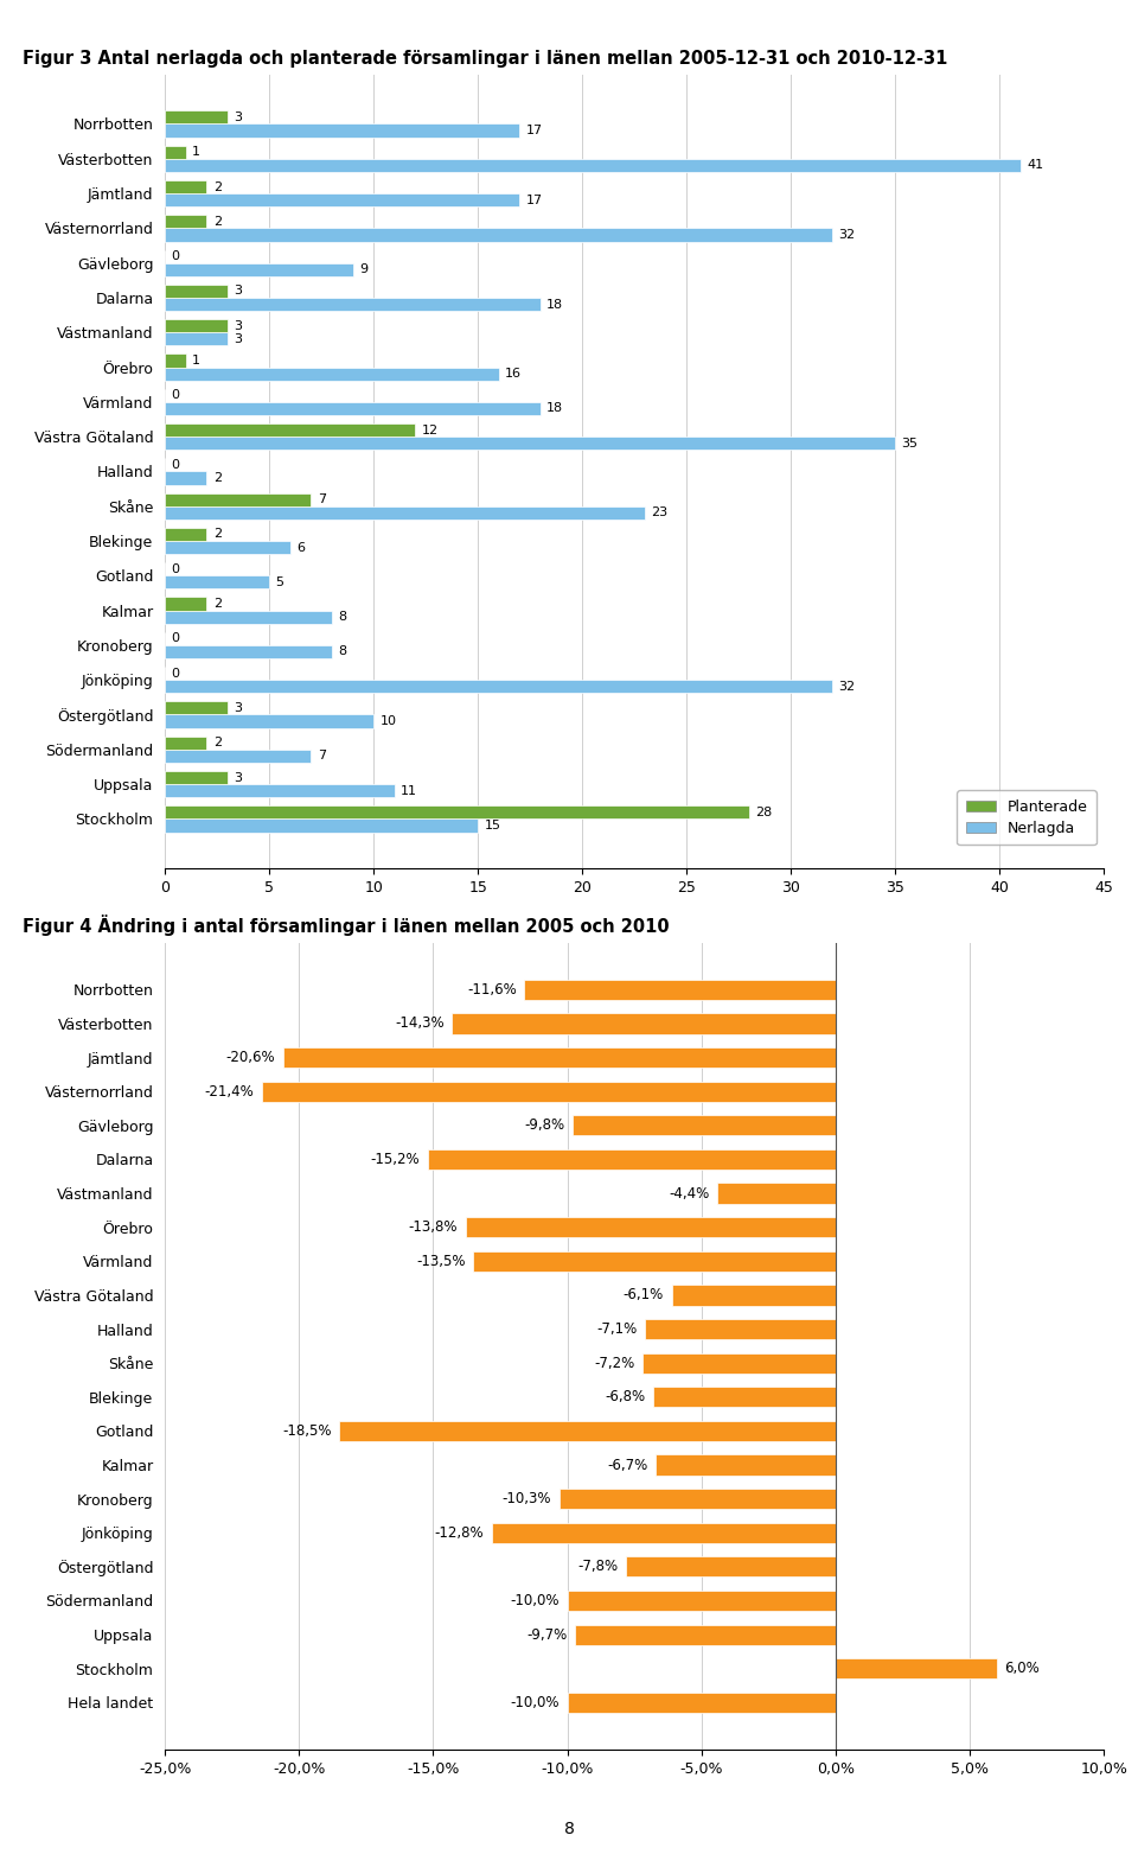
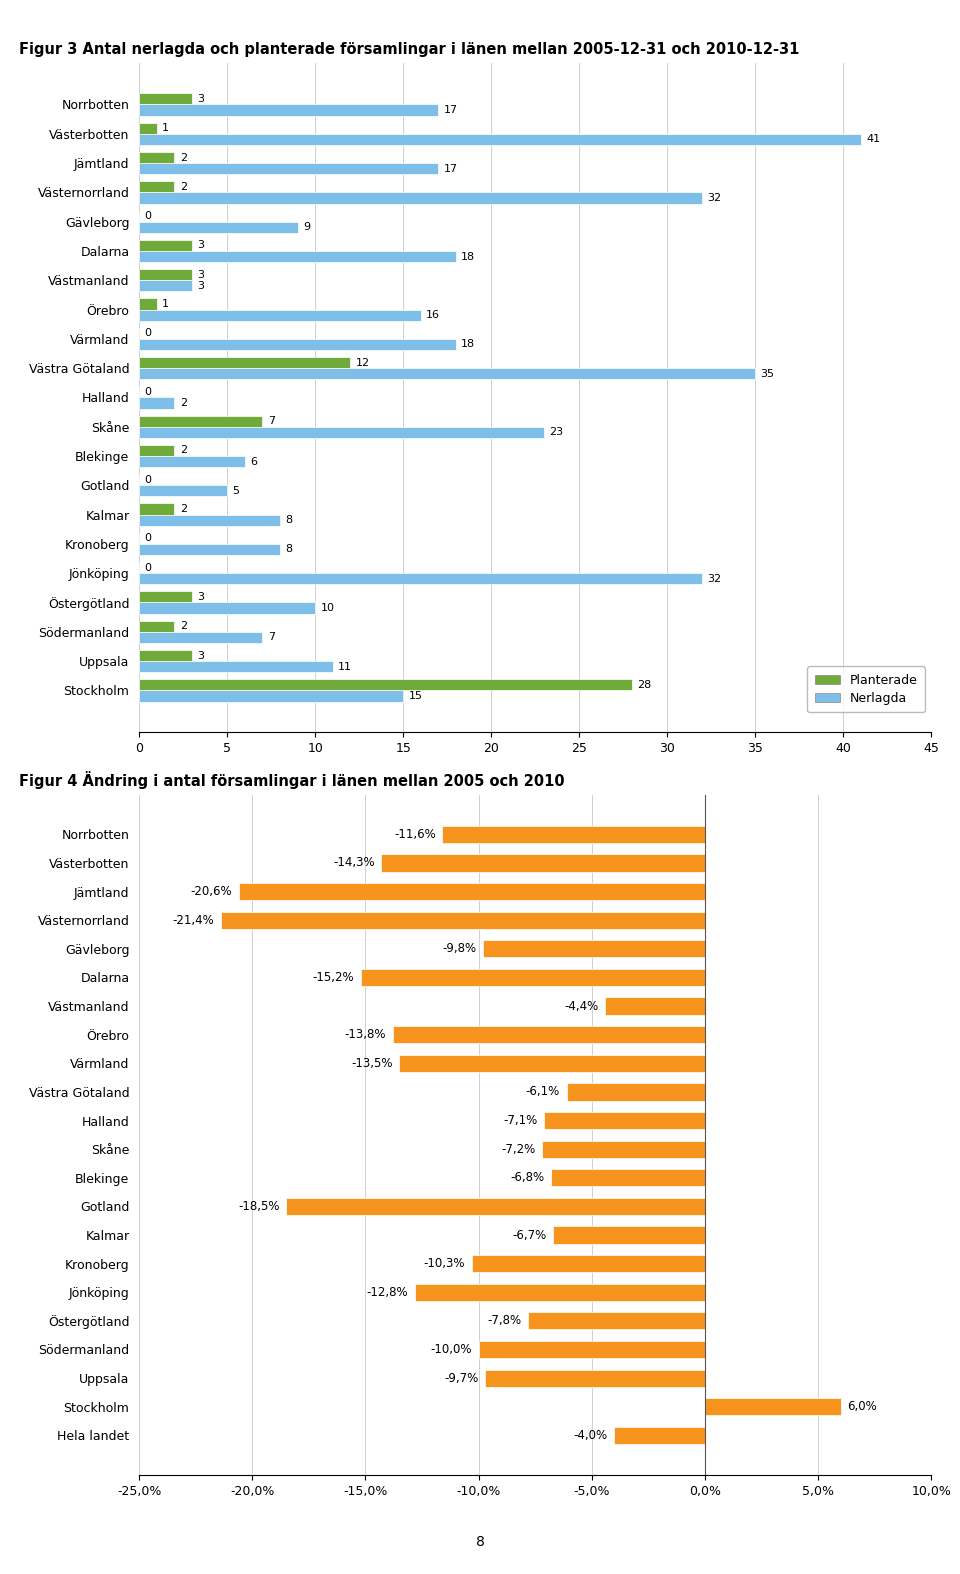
Hela landet: -10,0% -> -4,0%
